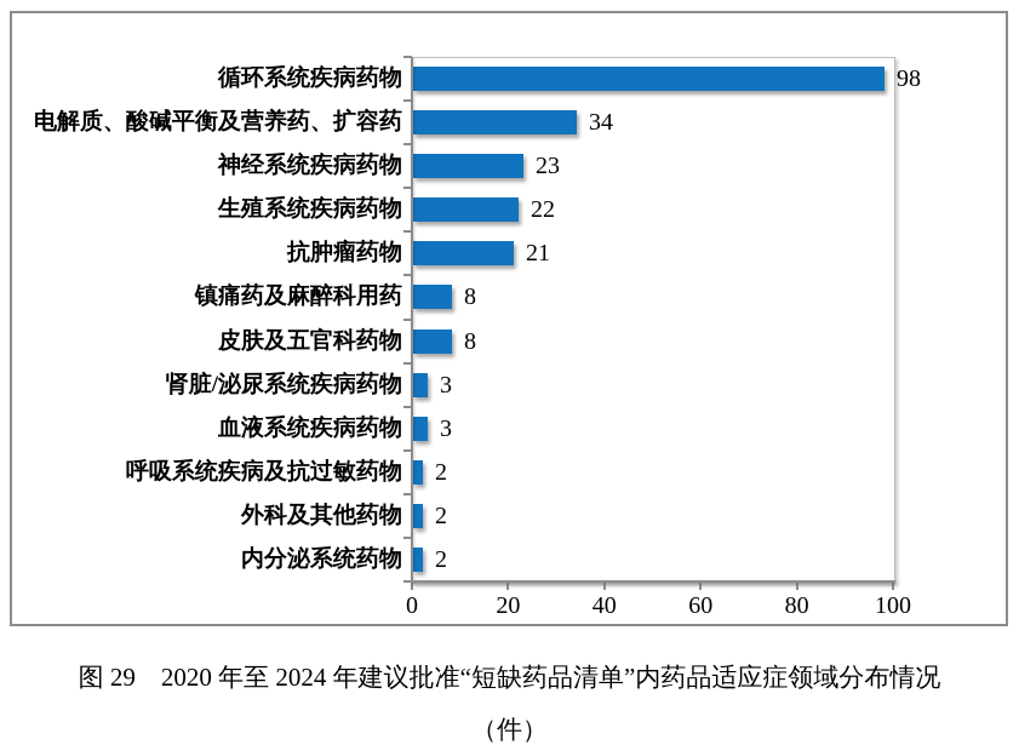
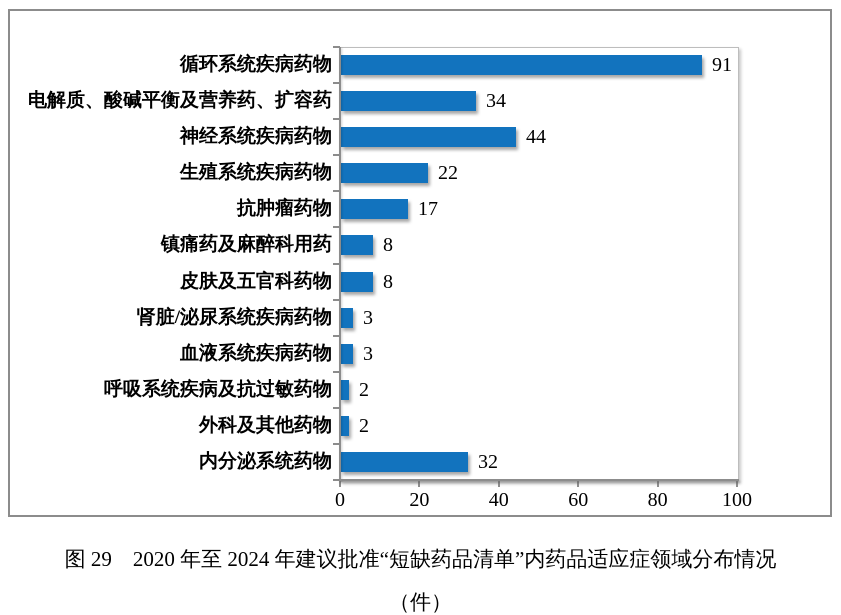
循环系统疾病药物: 98 -> 91
神经系统疾病药物: 23 -> 44
抗肿瘤药物: 21 -> 17
内分泌系统药物: 2 -> 32
